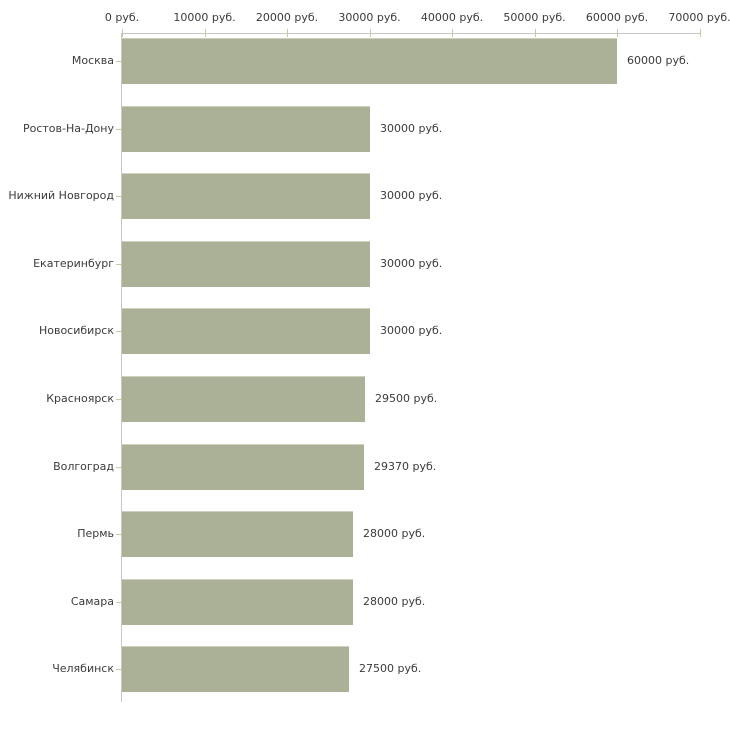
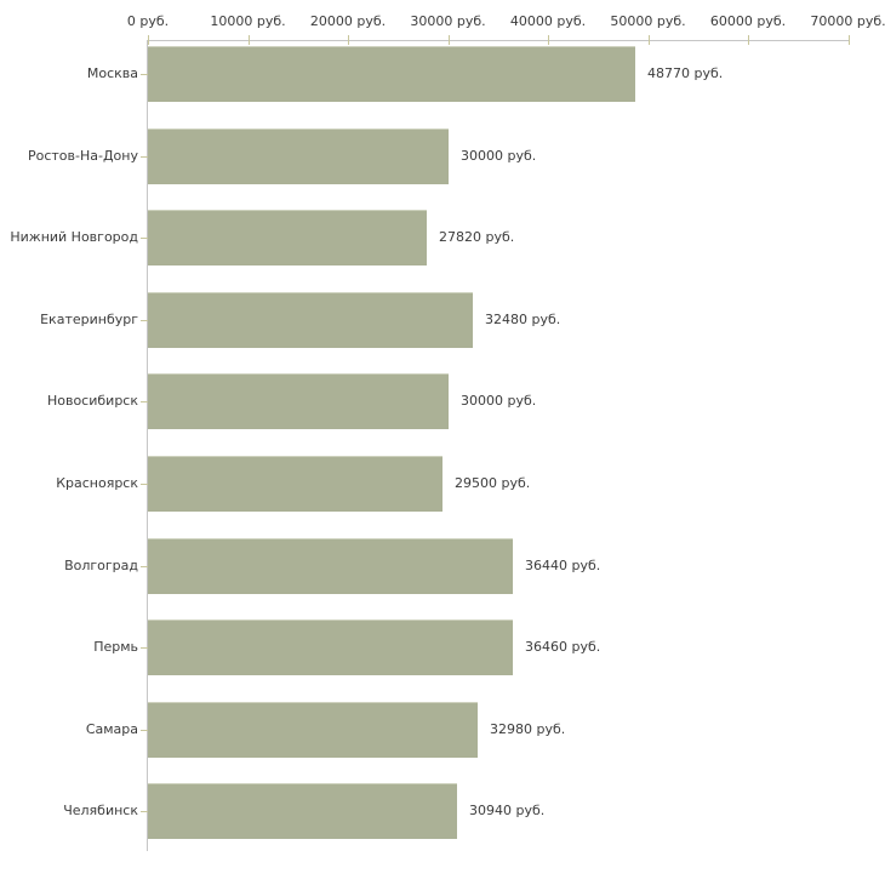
Москва: 60000 -> 48770
Нижний Новгород: 30000 -> 27820
Екатеринбург: 30000 -> 32480
Волгоград: 29370 -> 36440
Пермь: 28000 -> 36460
Самара: 28000 -> 32980
Челябинск: 27500 -> 30940
